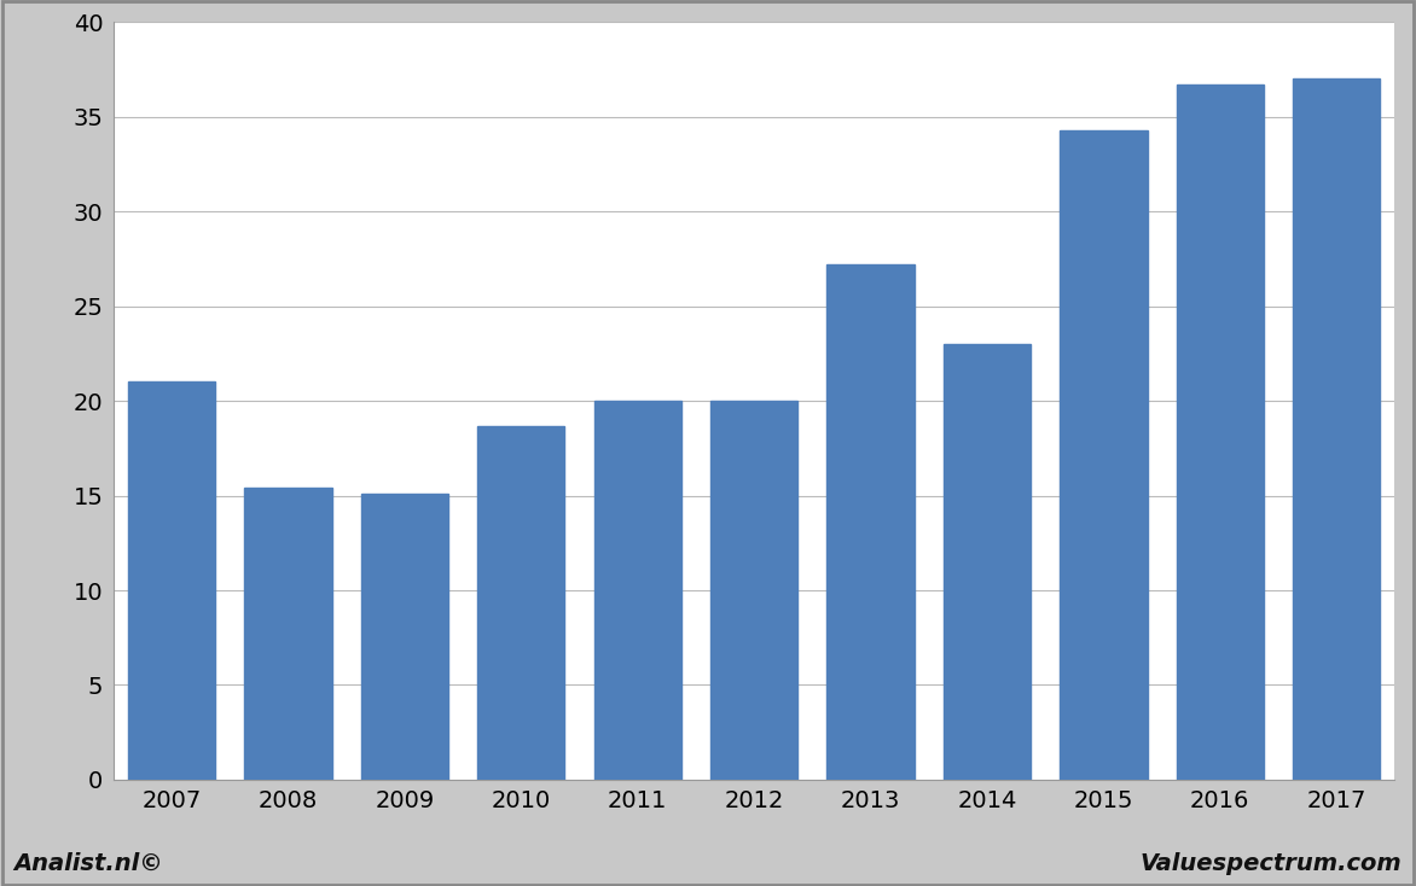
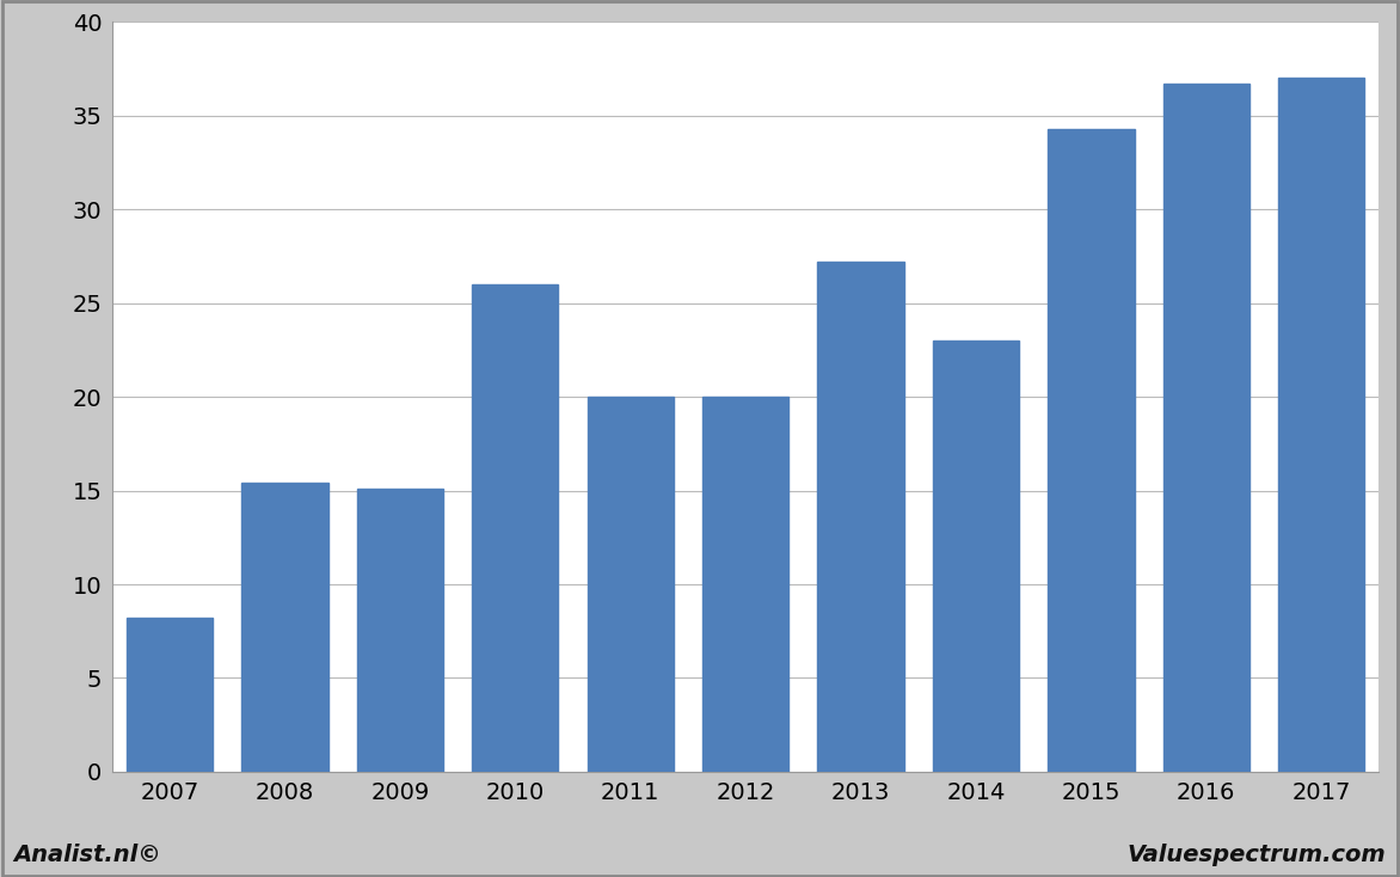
2007: 21.0 -> 8.2
2010: 18.7 -> 26.0
